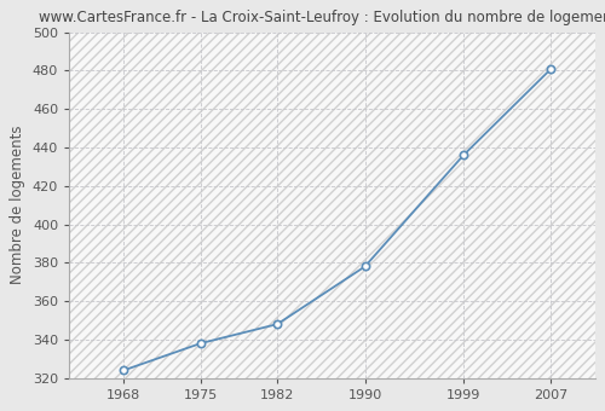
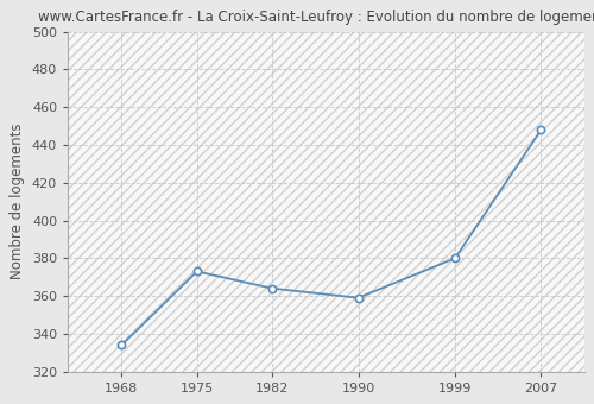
1968: 324 -> 334
1975: 338 -> 373
1982: 348 -> 364
1990: 378 -> 359
1999: 436 -> 380
2007: 481 -> 448
